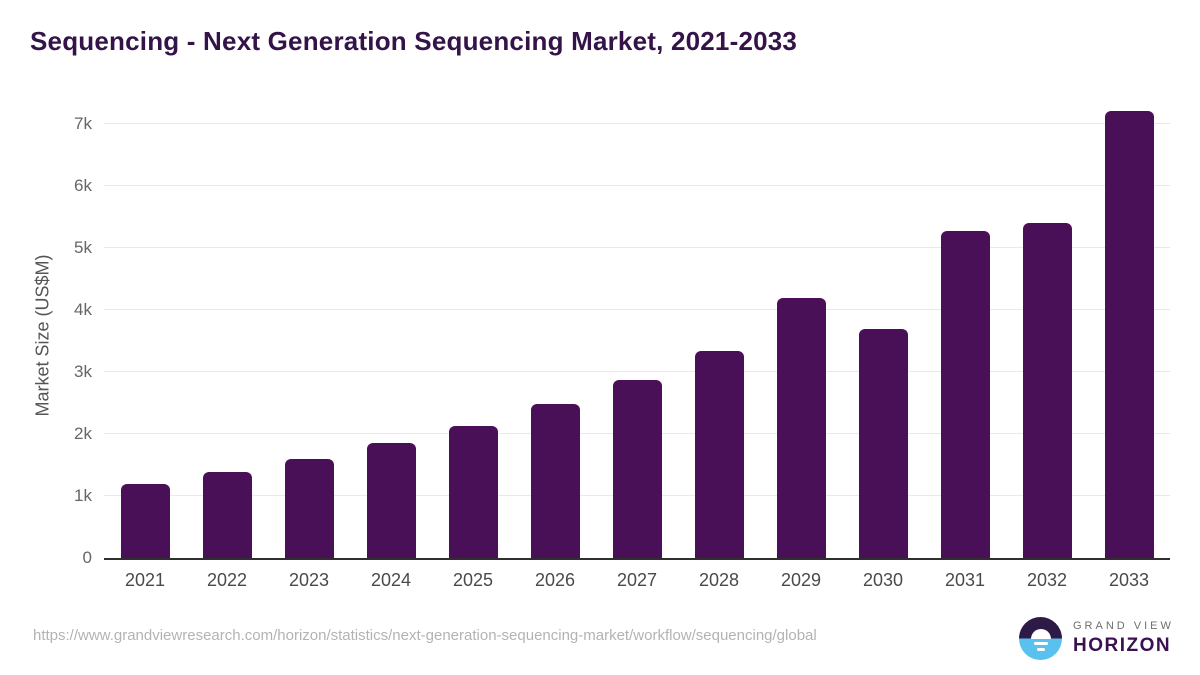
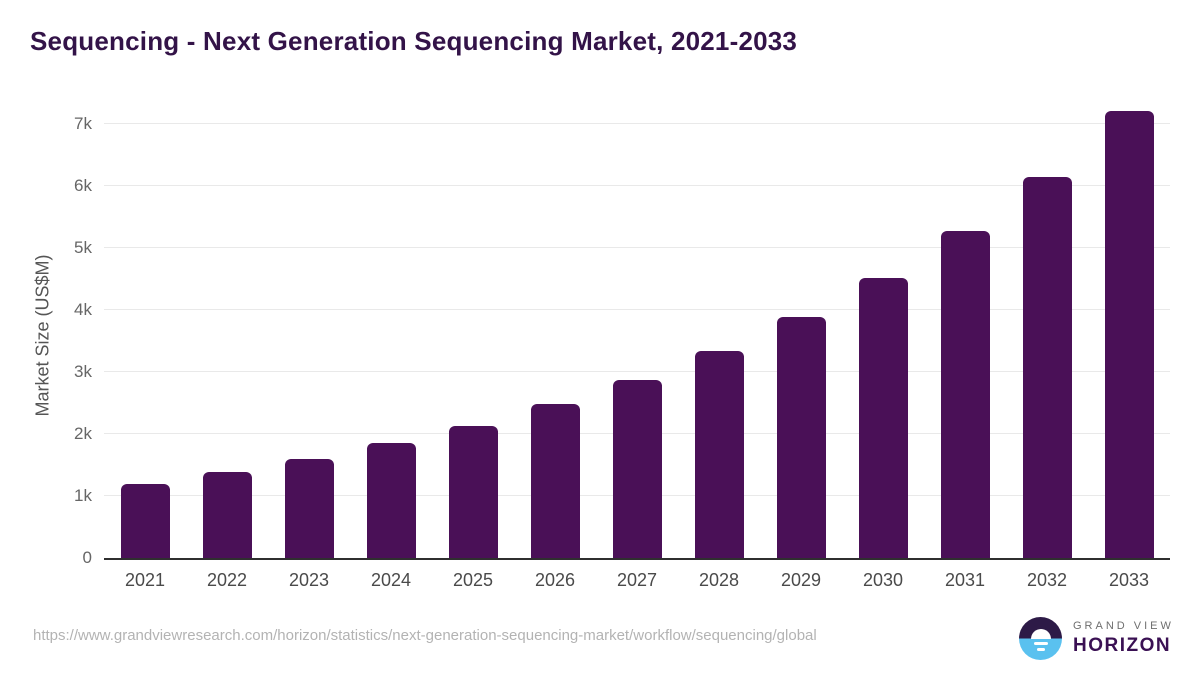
2029: 4.2k -> 3.9k
2030: 3.7k -> 4.5k
2032: 5.4k -> 6.2k
